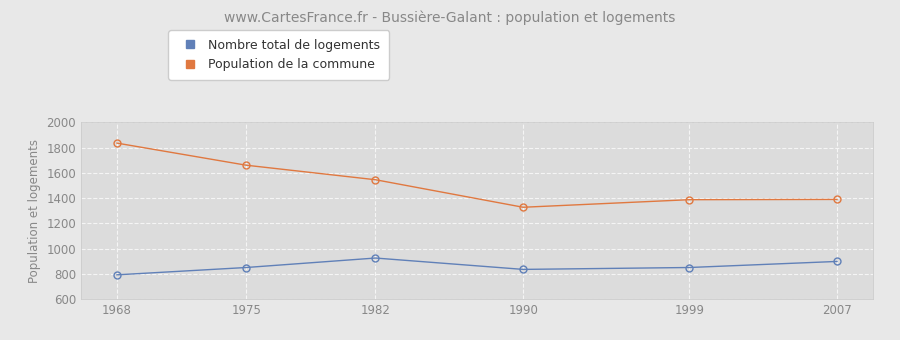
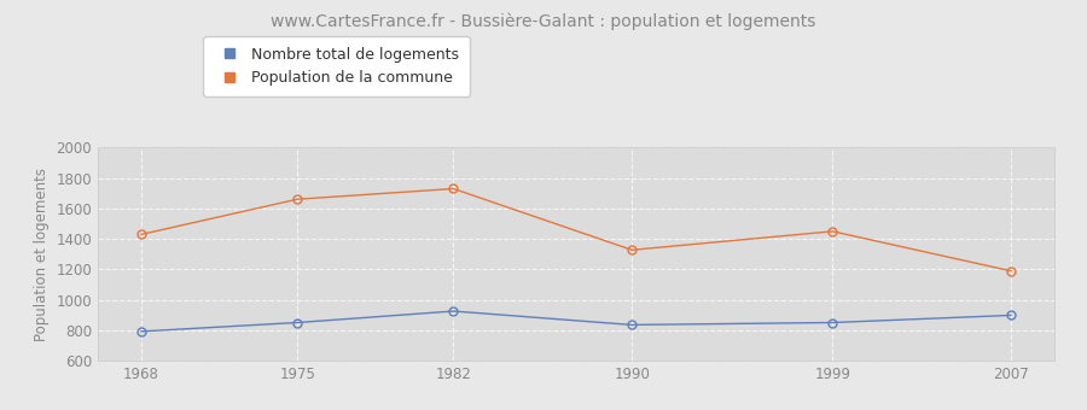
Population de la commune/1968: 1840 -> 1430
Population de la commune/1982: 1550 -> 1730
Population de la commune/1999: 1390 -> 1450
Population de la commune/2007: 1390 -> 1190
